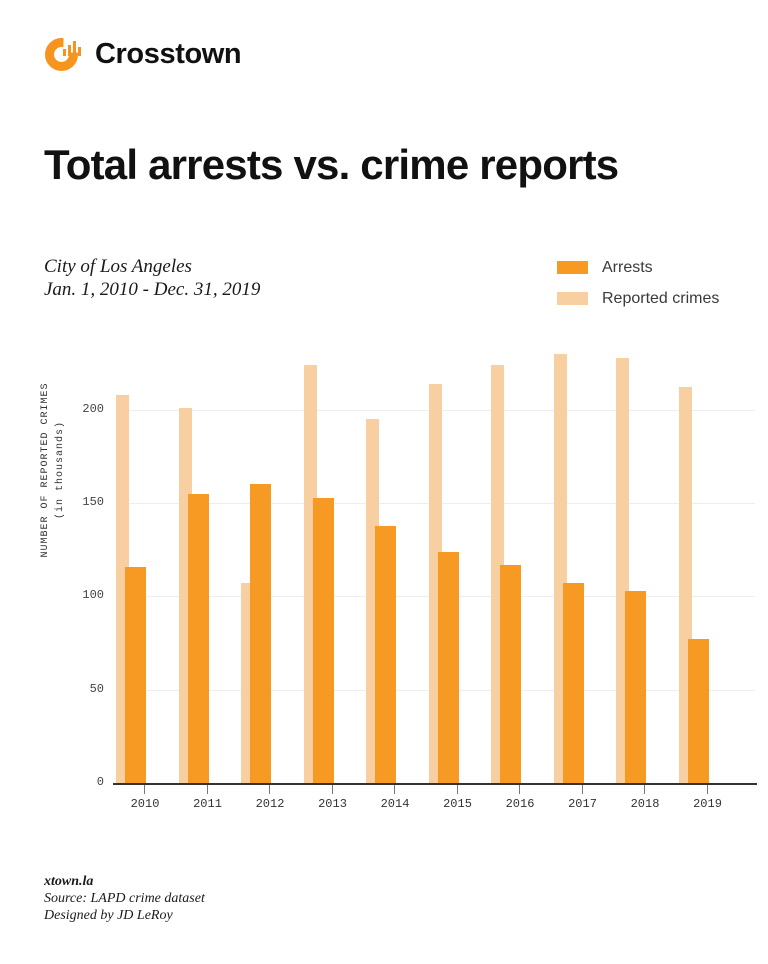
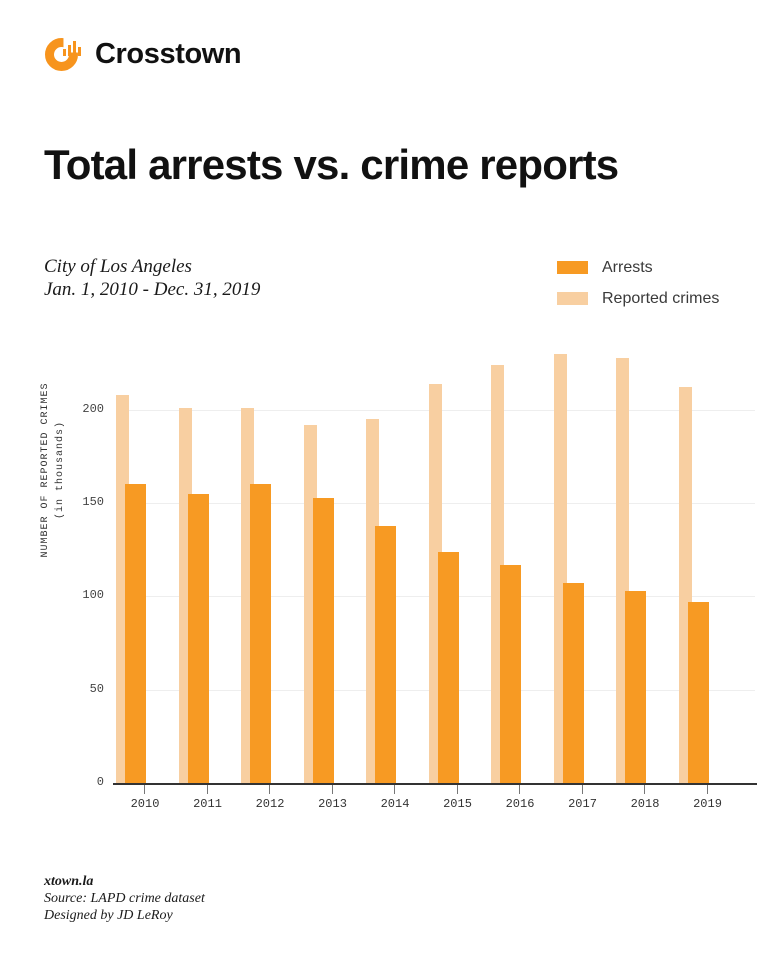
Arrests/2010: 116 -> 160
Reported crimes/2012: 107 -> 201
Reported crimes/2013: 224 -> 192
Arrests/2019: 77 -> 97
